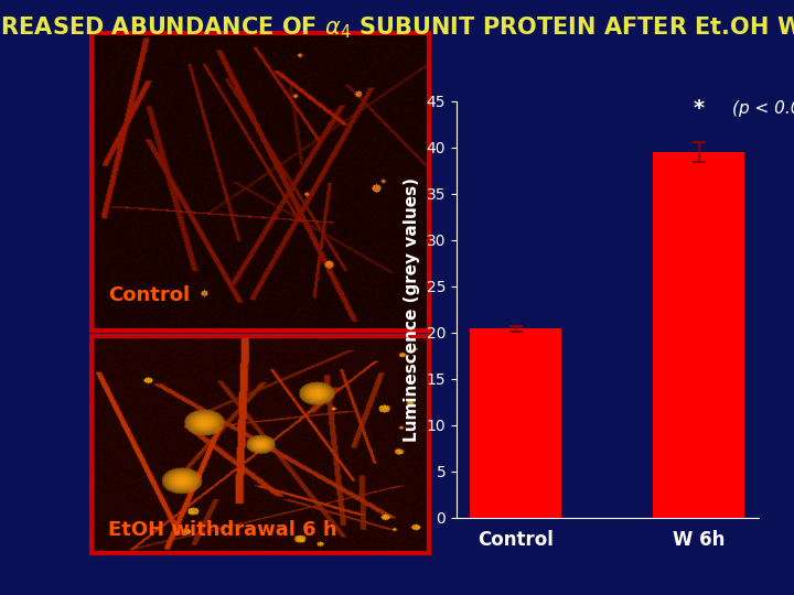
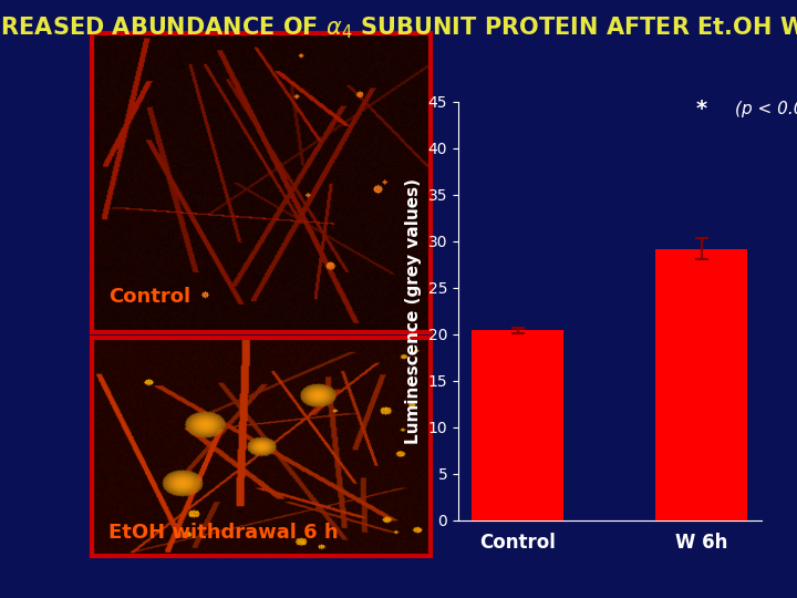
W 6h: 39.5 -> 29.2
